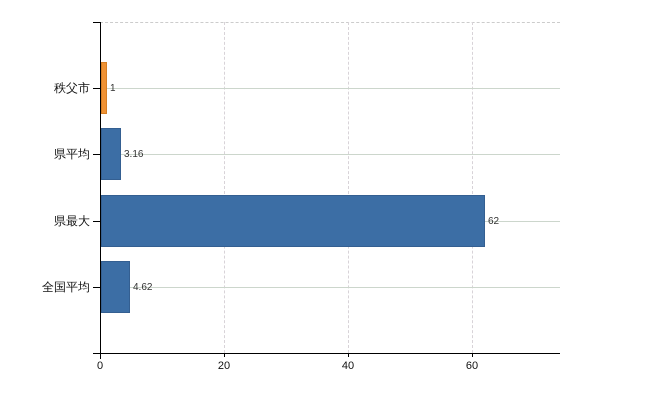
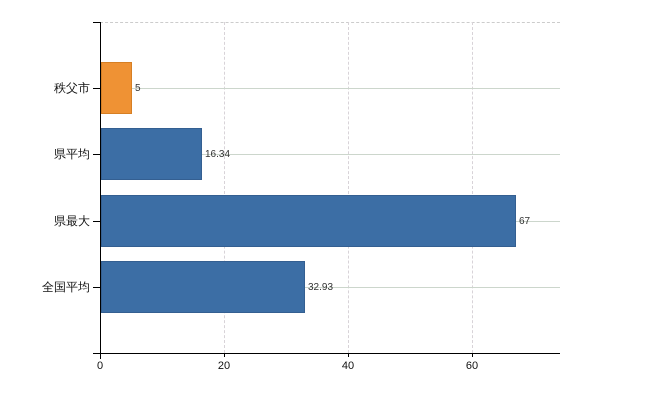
秩父市: 1 -> 5
県平均: 3.16 -> 16.34
県最大: 62 -> 67
全国平均: 4.62 -> 32.93
